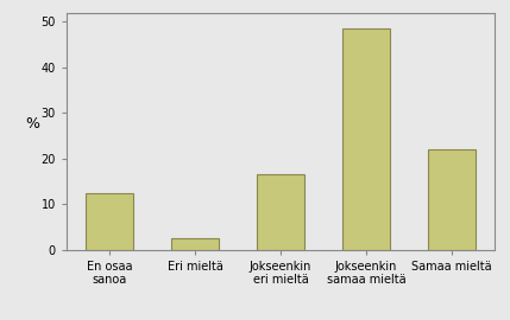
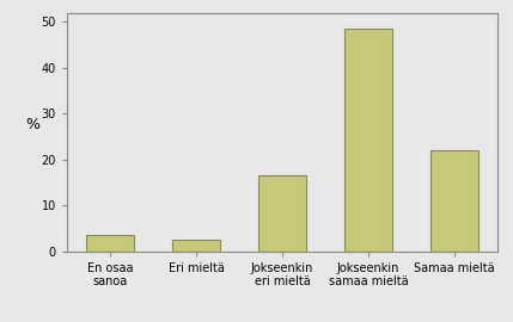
En osaa sanoa: 12.5 -> 3.5
